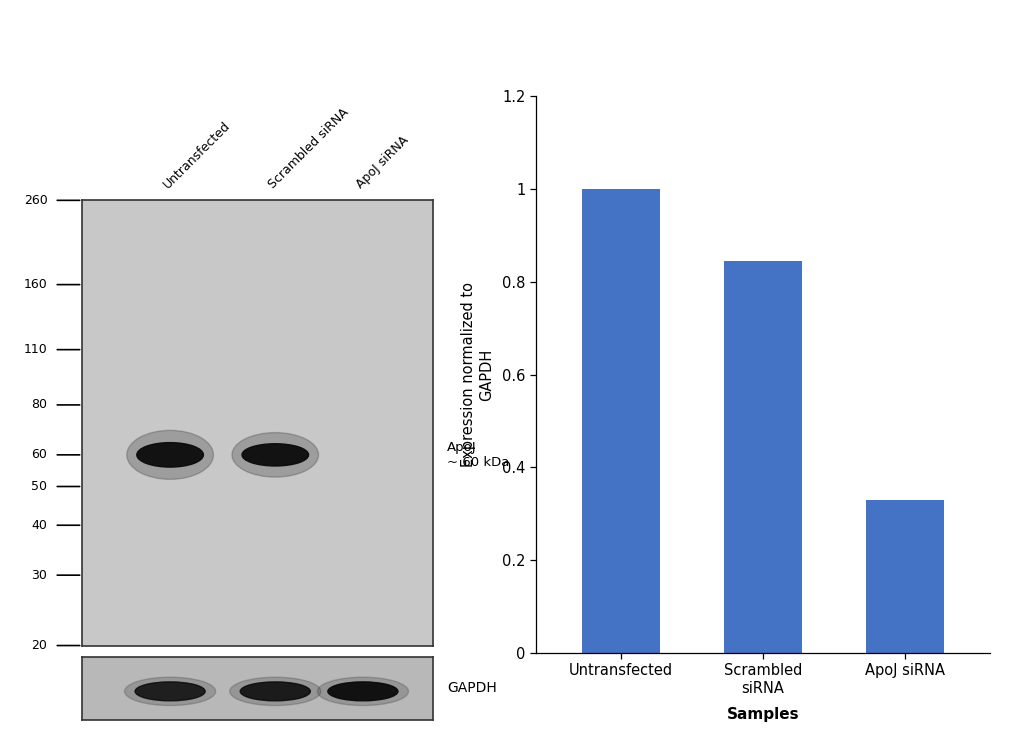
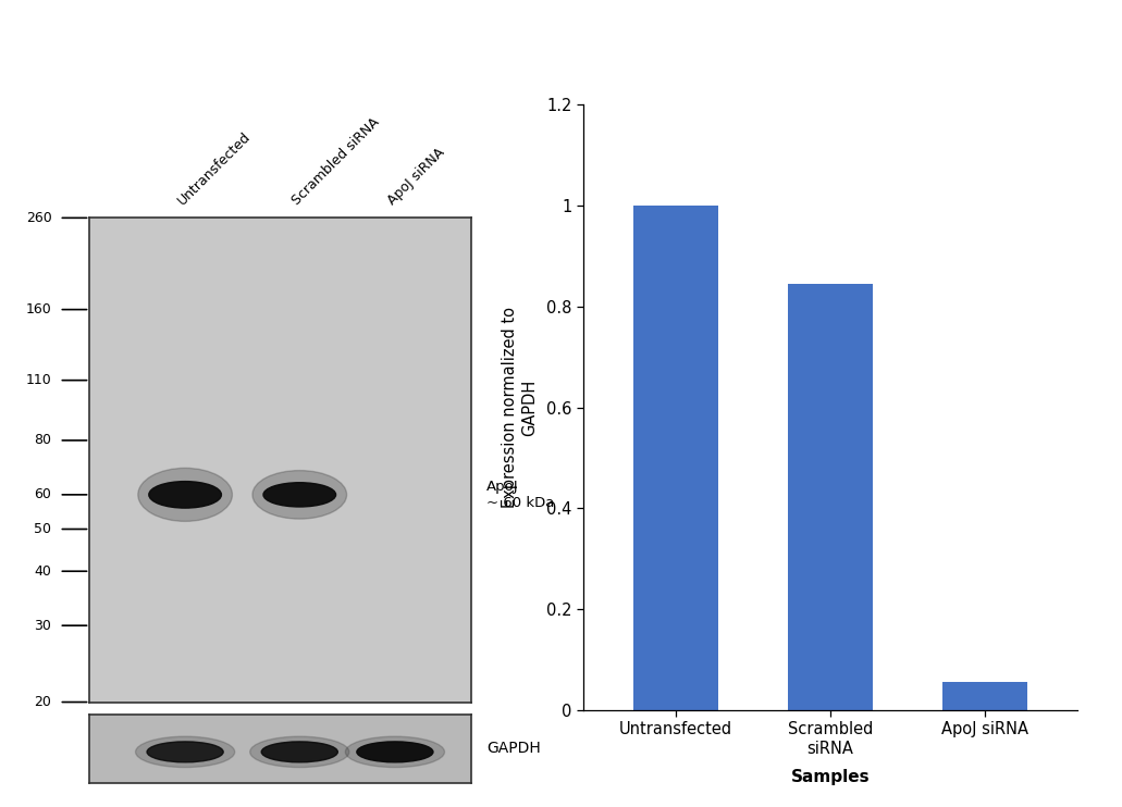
ApoJ siRNA: 0.330 -> 0.055
